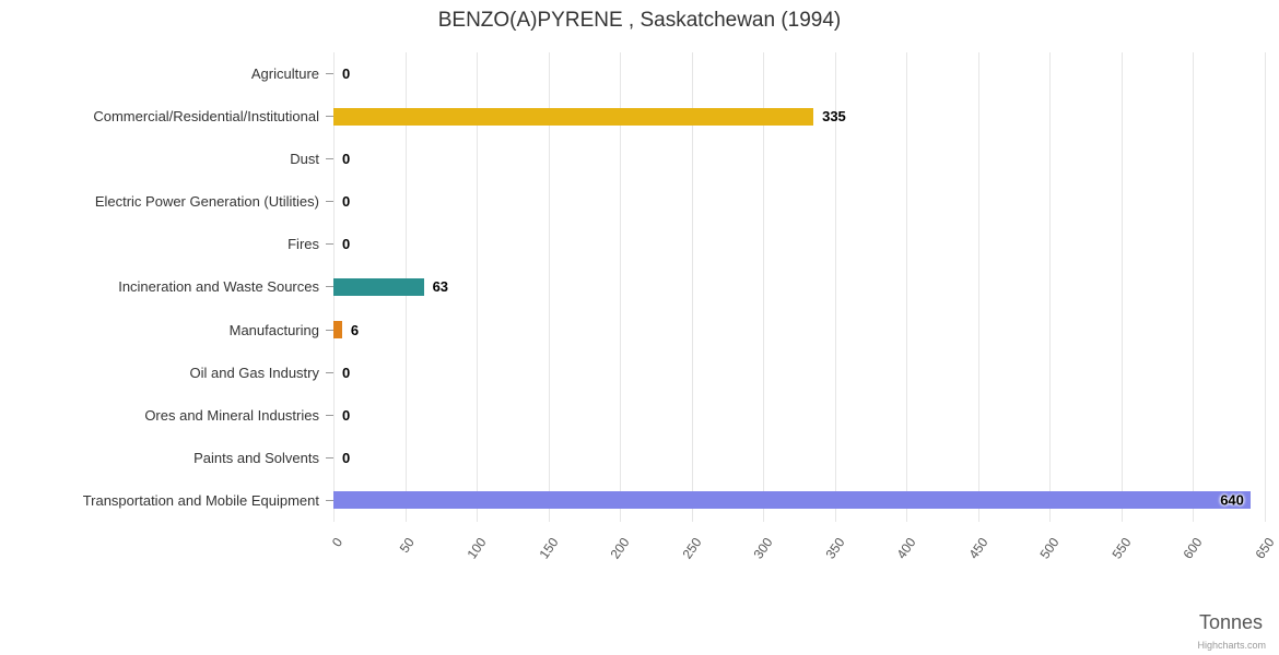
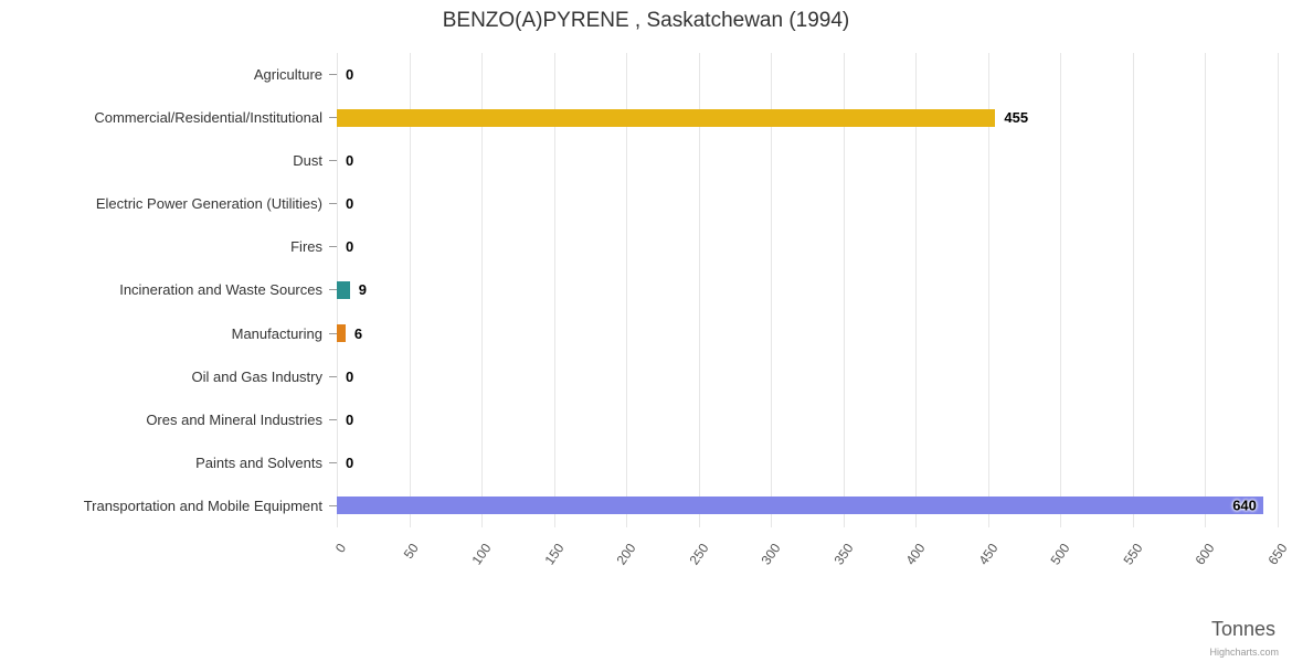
Commercial/Residential/Institutional: 335 -> 455
Incineration and Waste Sources: 63 -> 9
